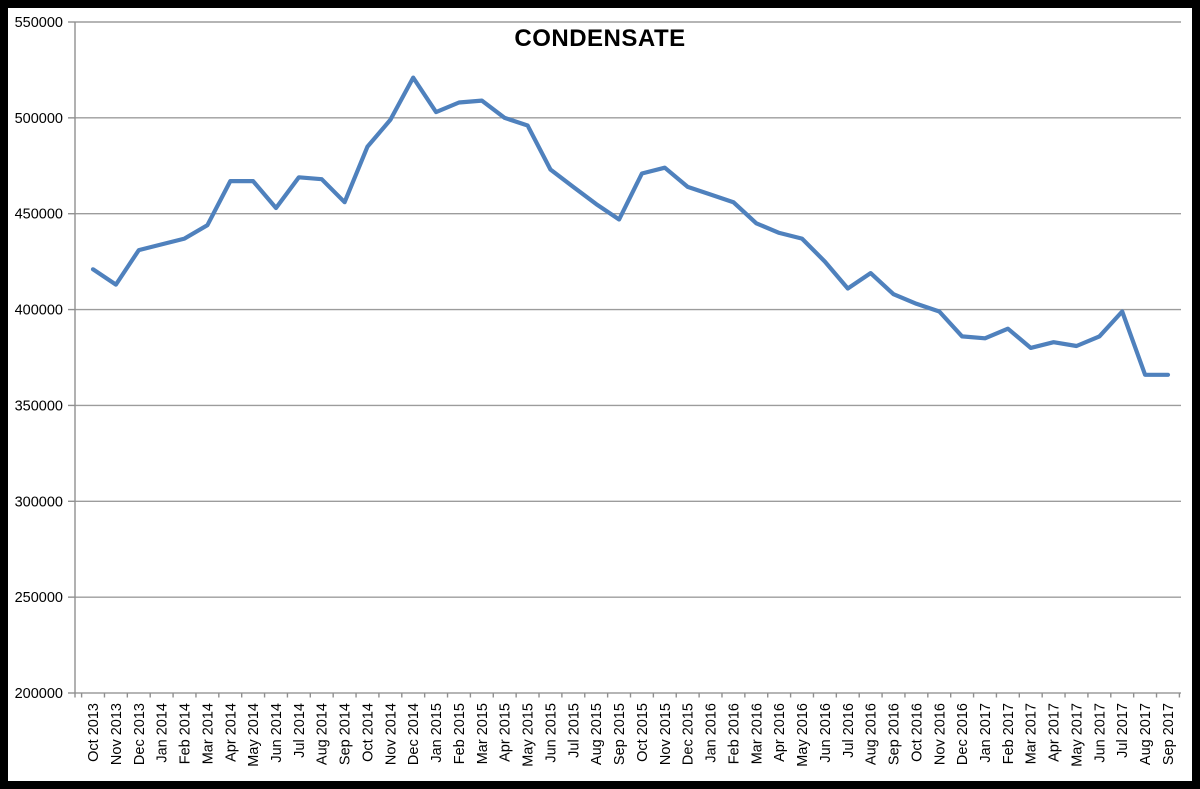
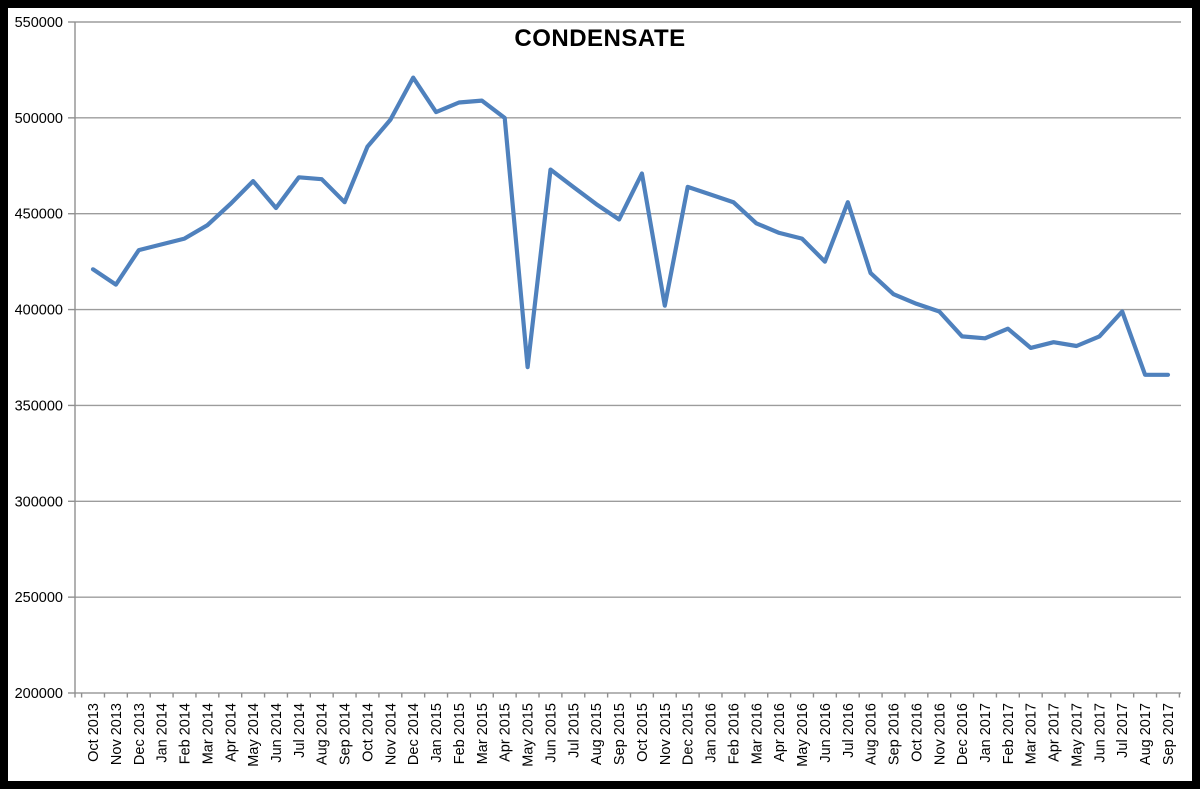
Apr 2014: 467000 -> 455000
May 2015: 496000 -> 370000
Nov 2015: 474000 -> 402000
Jul 2016: 411000 -> 456000
